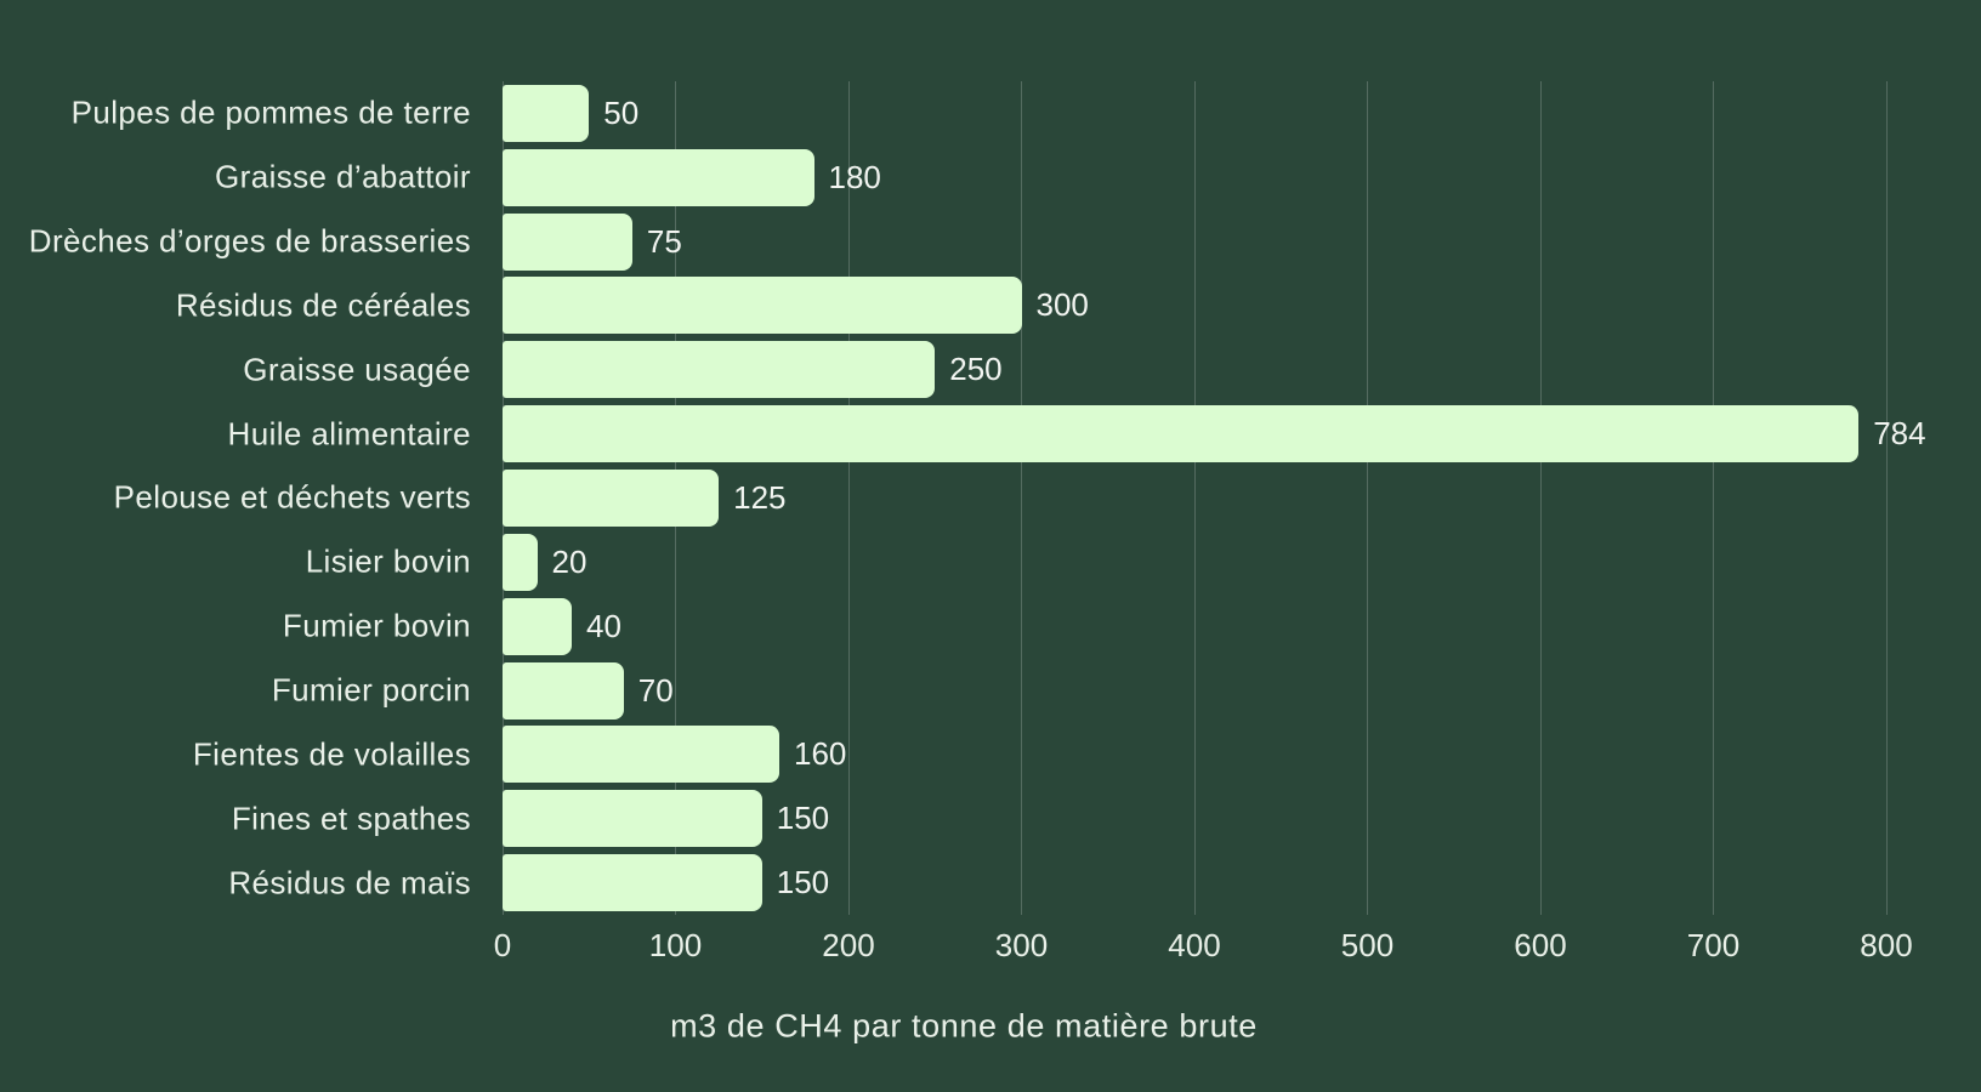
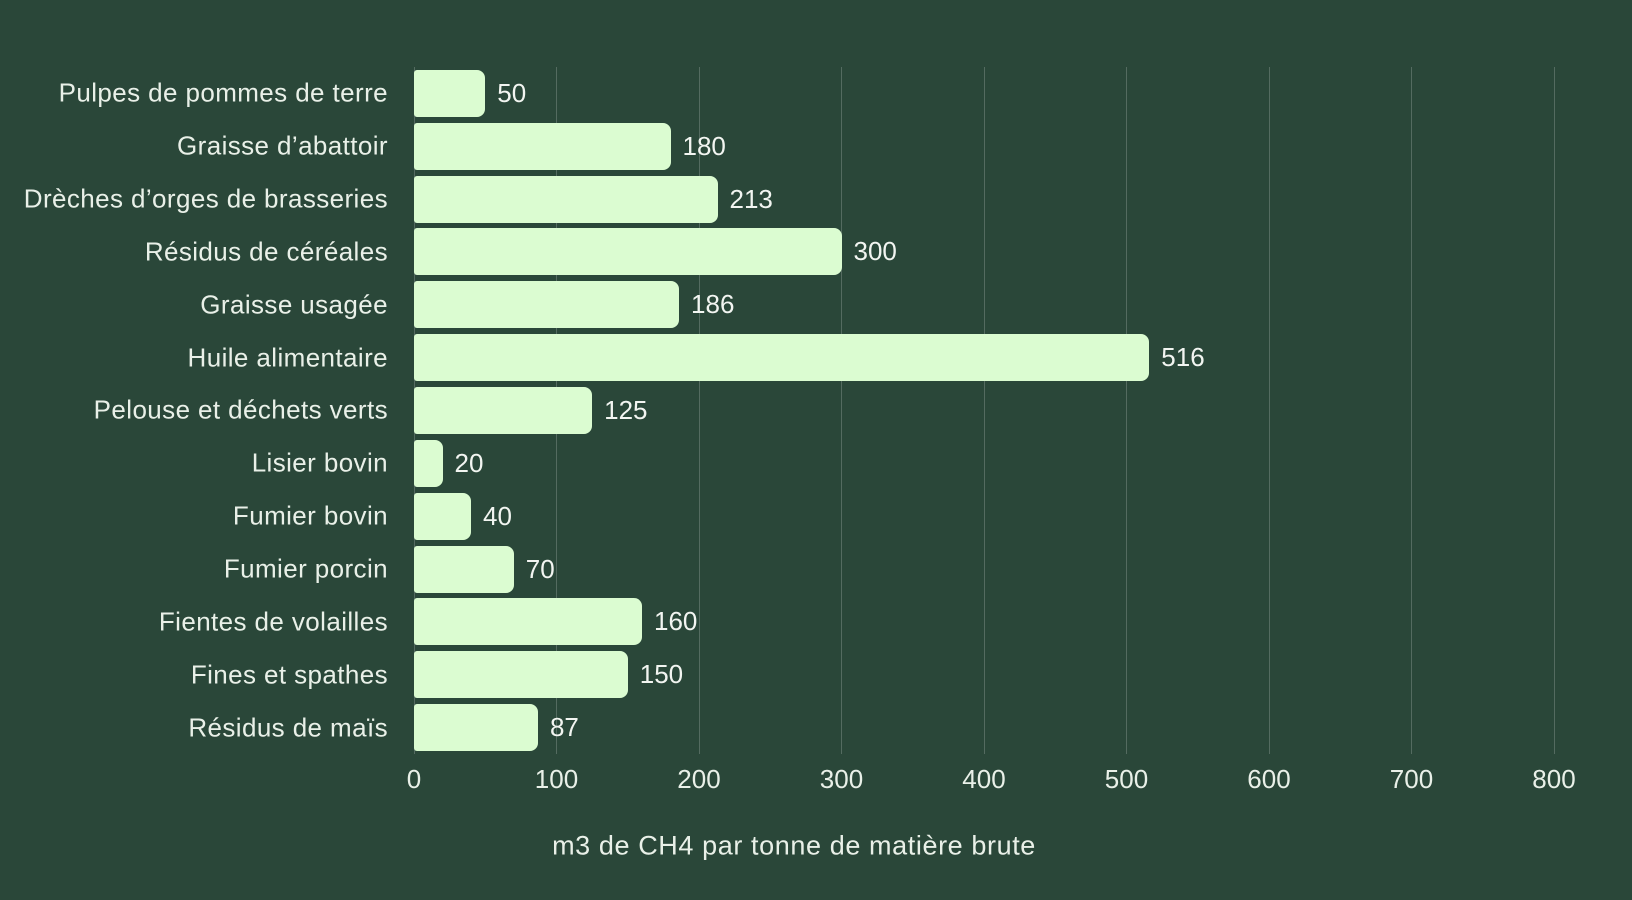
Drèches d’orges de brasseries: 75 -> 213
Graisse usagée: 250 -> 186
Huile alimentaire: 784 -> 516
Résidus de maïs: 150 -> 87
